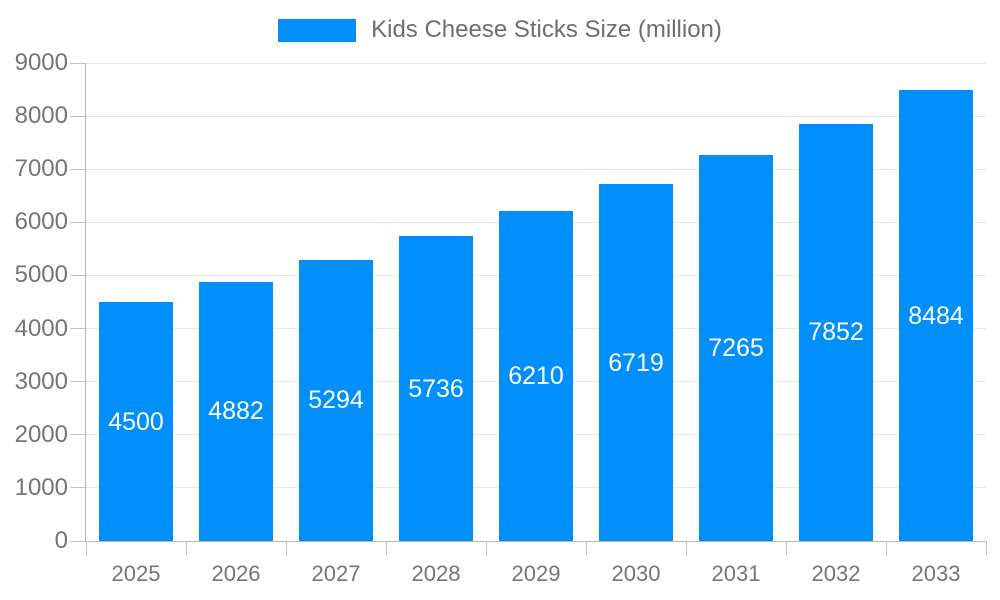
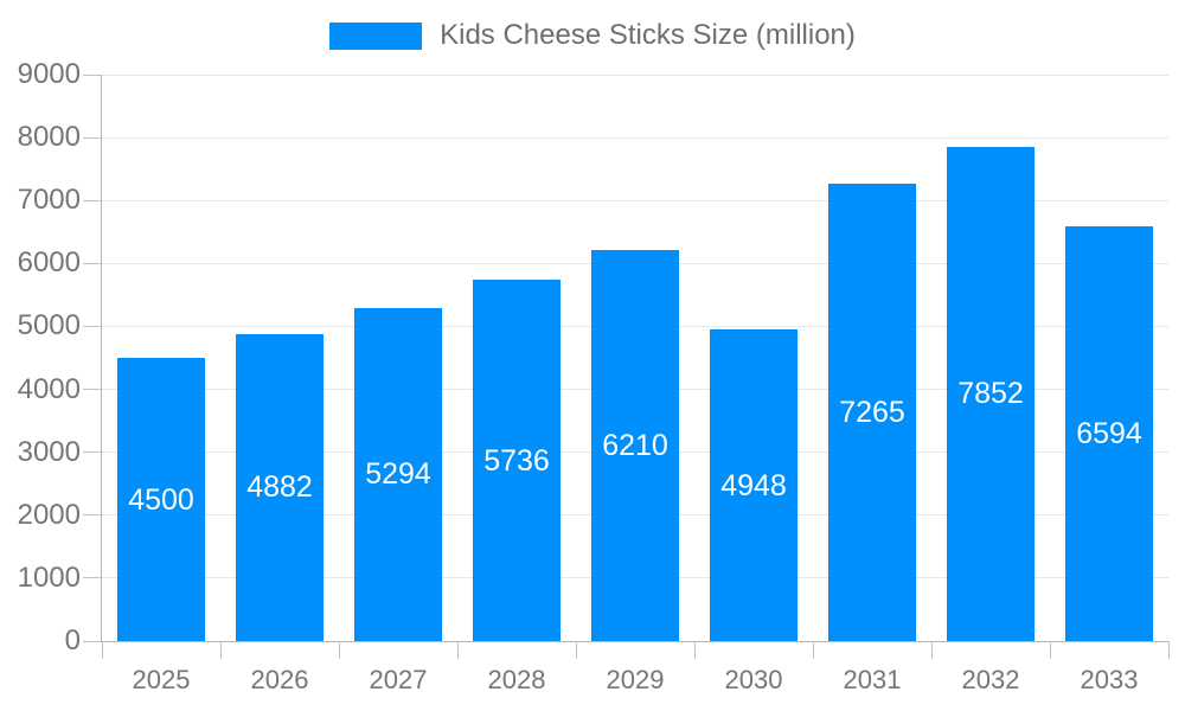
2030: 6719 -> 4948
2033: 8484 -> 6594
